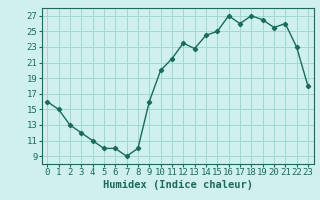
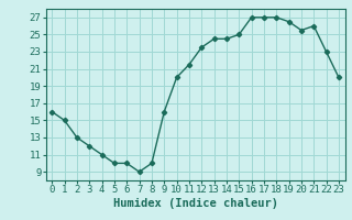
13: 22.8 -> 24.5
17: 26.0 -> 27.0
23: 18.0 -> 20.0
